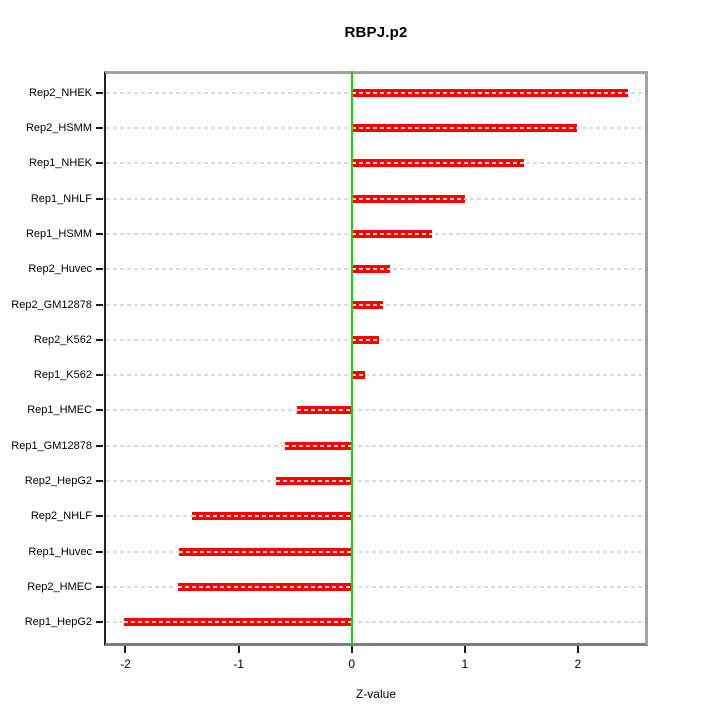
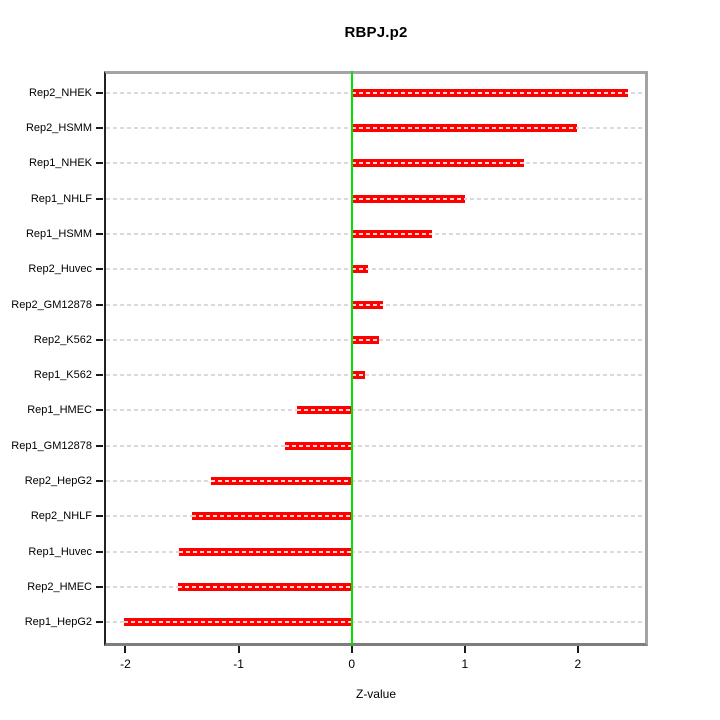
Rep2_Huvec: 0.34 -> 0.14
Rep2_HepG2: -0.67 -> -1.24
